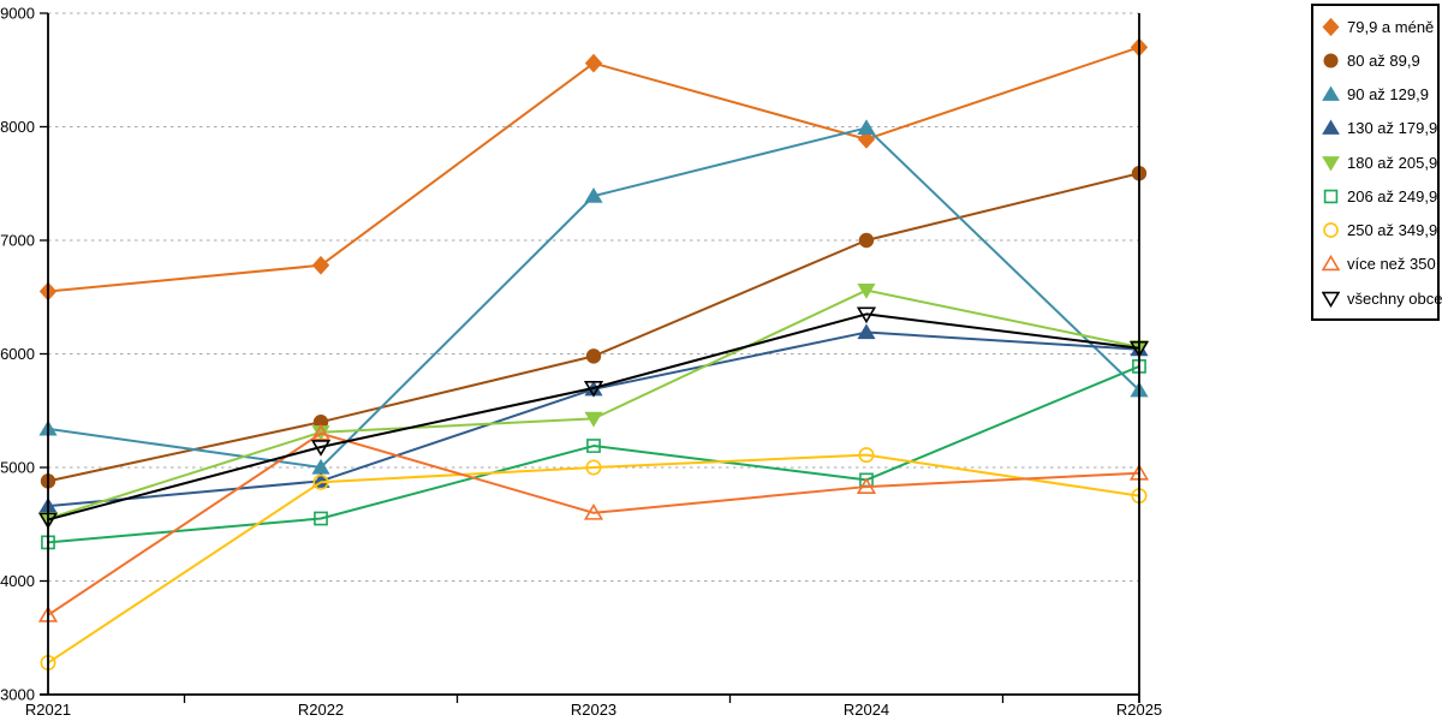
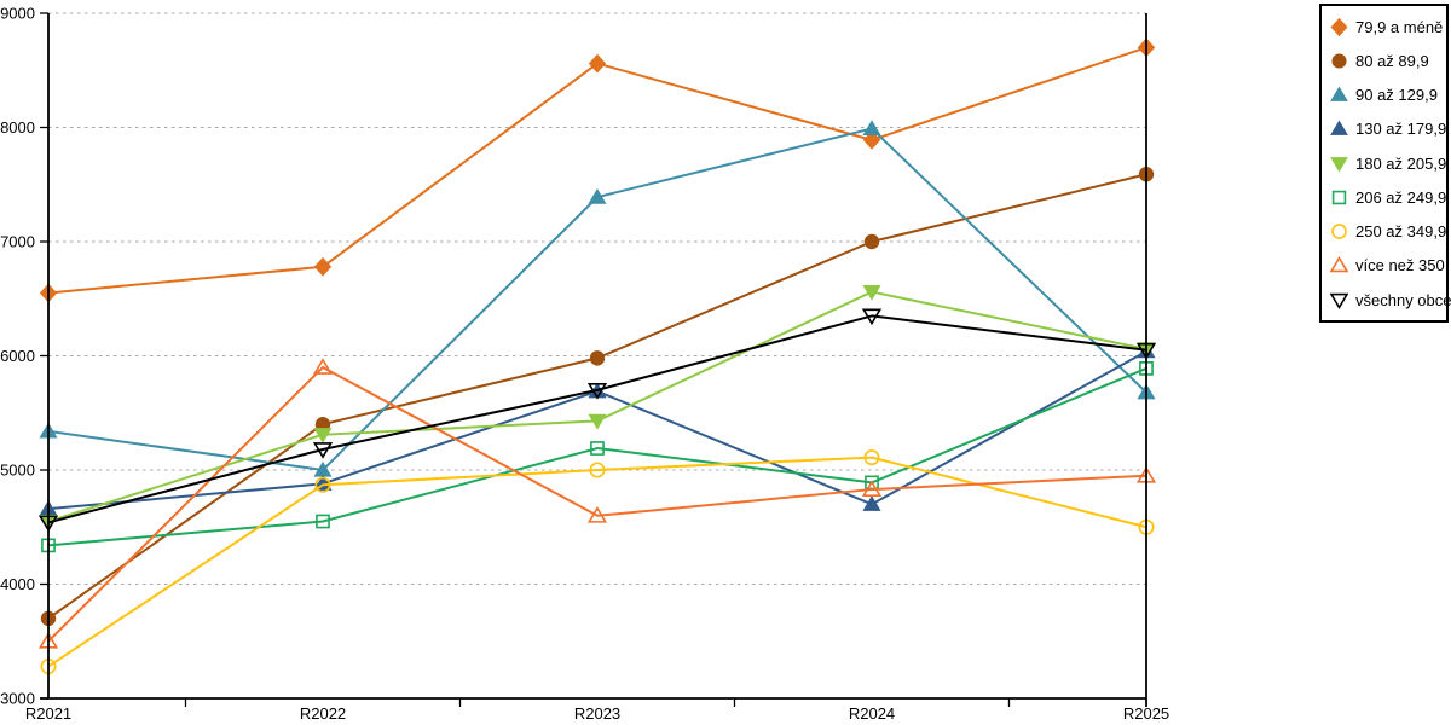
80 až 89,9/R2021: 4900 -> 3700
více než 350/R2021: 3700 -> 3500
více než 350/R2022: 5300 -> 5900
130 až 179,9/R2024: 6200 -> 4700
250 až 349,9/R2025: 4800 -> 4500
